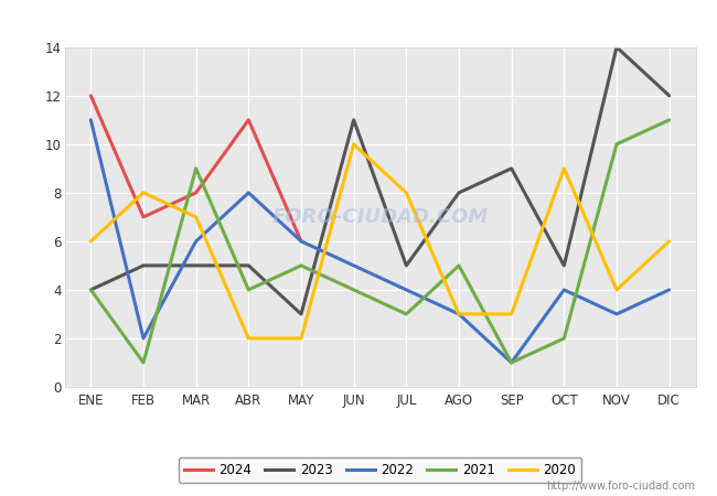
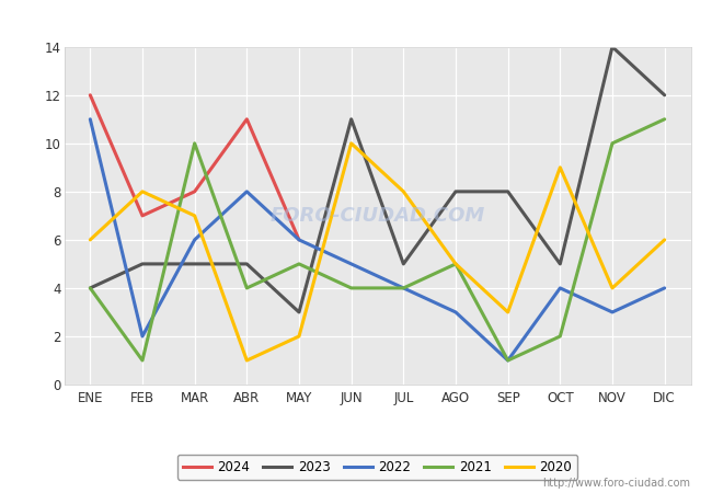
2021/MAR: 9 -> 10
2020/ABR: 2 -> 1
2021/JUL: 3 -> 4
2020/AGO: 3 -> 5
2023/SEP: 9 -> 8
